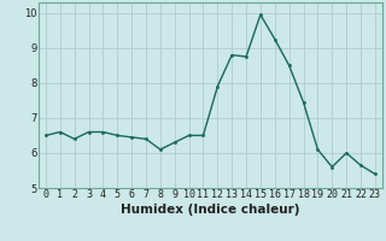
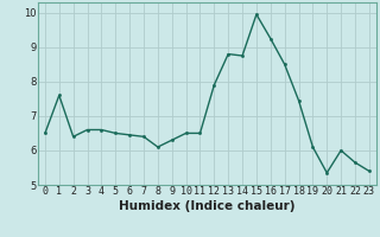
1: 6.60 -> 7.60
20: 5.60 -> 5.35
